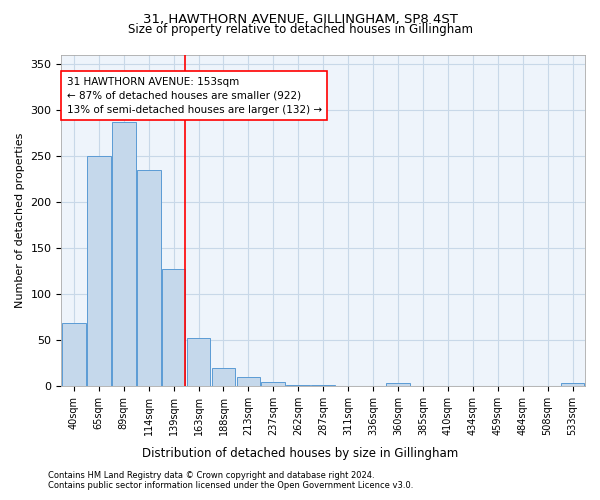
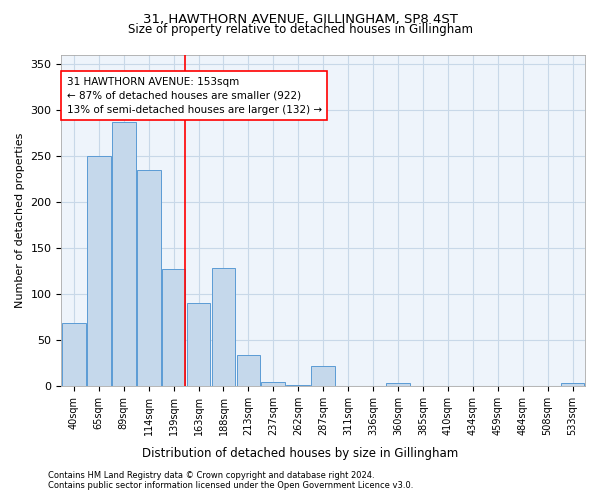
163sqm: 52 -> 90
188sqm: 20 -> 128
213sqm: 10 -> 34
287sqm: 1 -> 22
